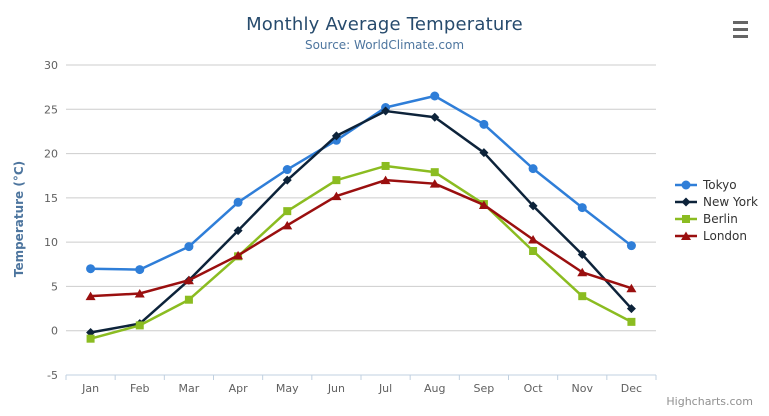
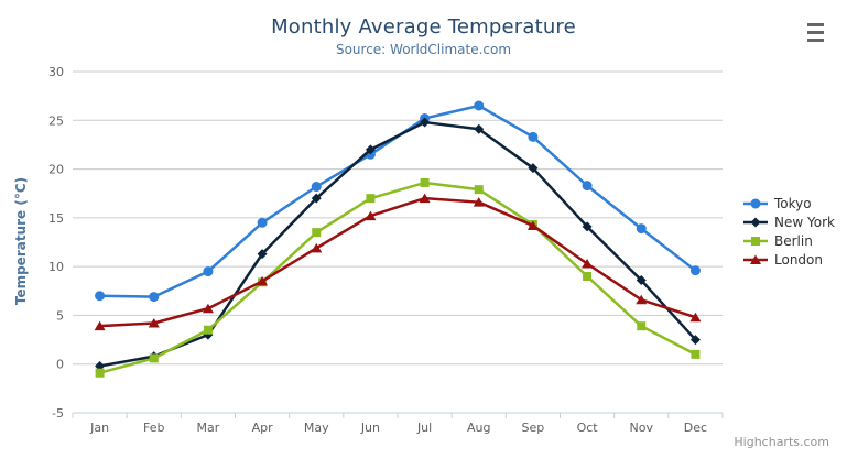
New York/Mar: 6 -> 3
